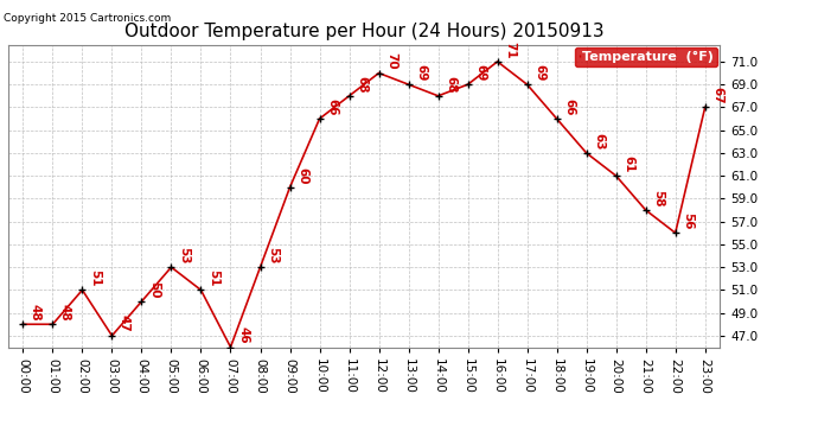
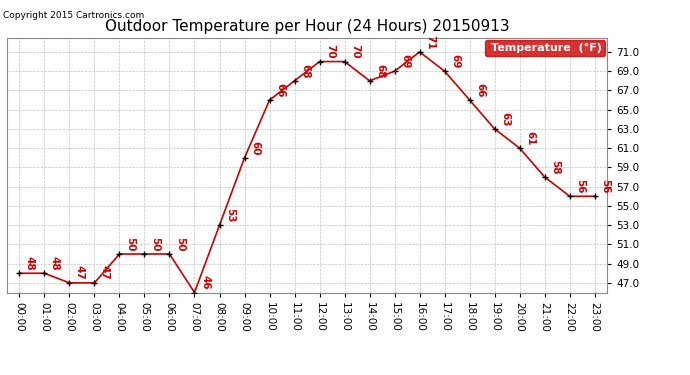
02:00: 51 -> 47
05:00: 53 -> 50
06:00: 51 -> 50
13:00: 69 -> 70
23:00: 67 -> 56
